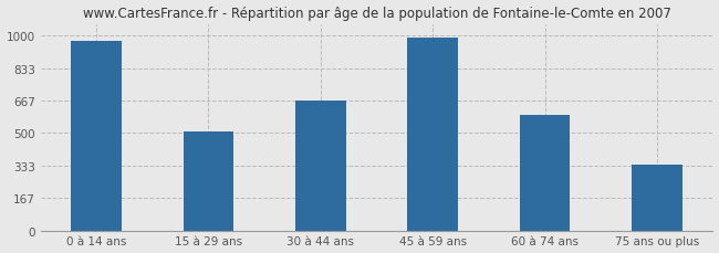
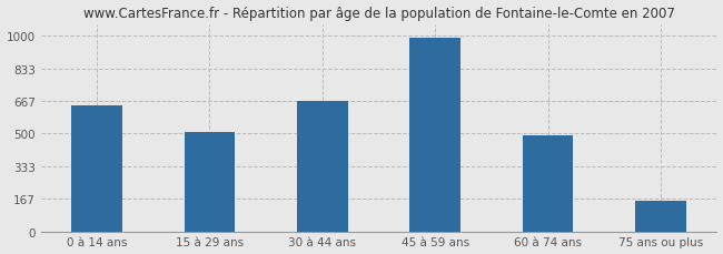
0 à 14 ans: 970 -> 640
60 à 74 ans: 590 -> 490
75 ans ou plus: 340 -> 160
